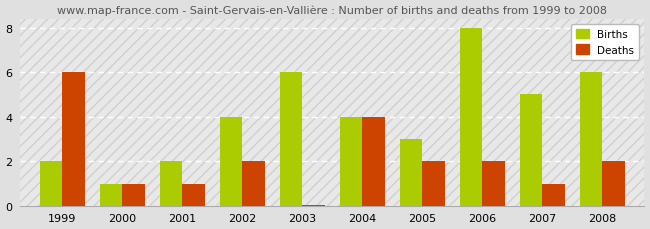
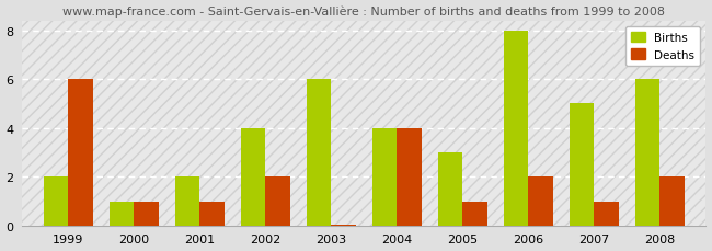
Deaths/2005: 2.00 -> 1.00
